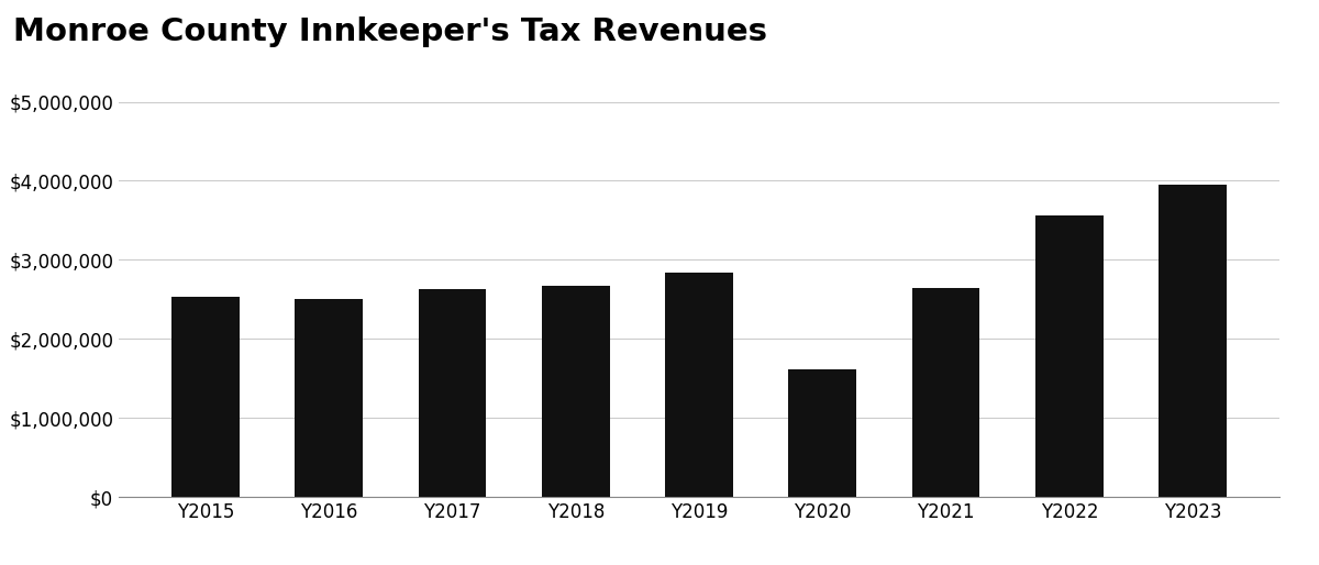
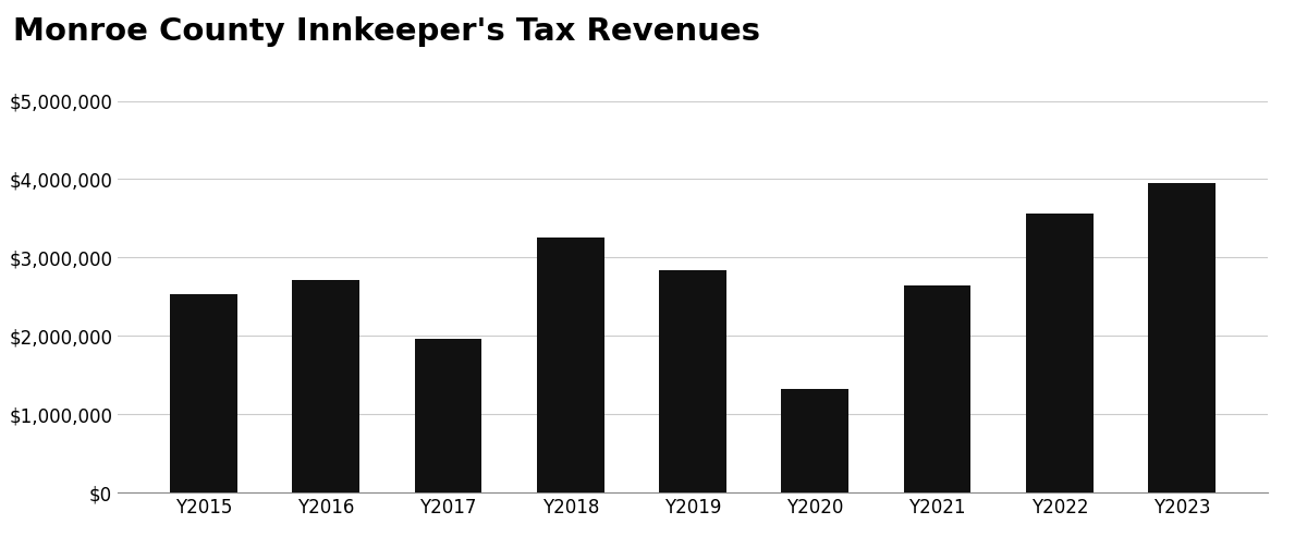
Y2016: $2,510,000 -> $2,720,000
Y2017: $2,630,000 -> $1,960,000
Y2018: $2,670,000 -> $3,260,000
Y2020: $1,610,000 -> $1,320,000
